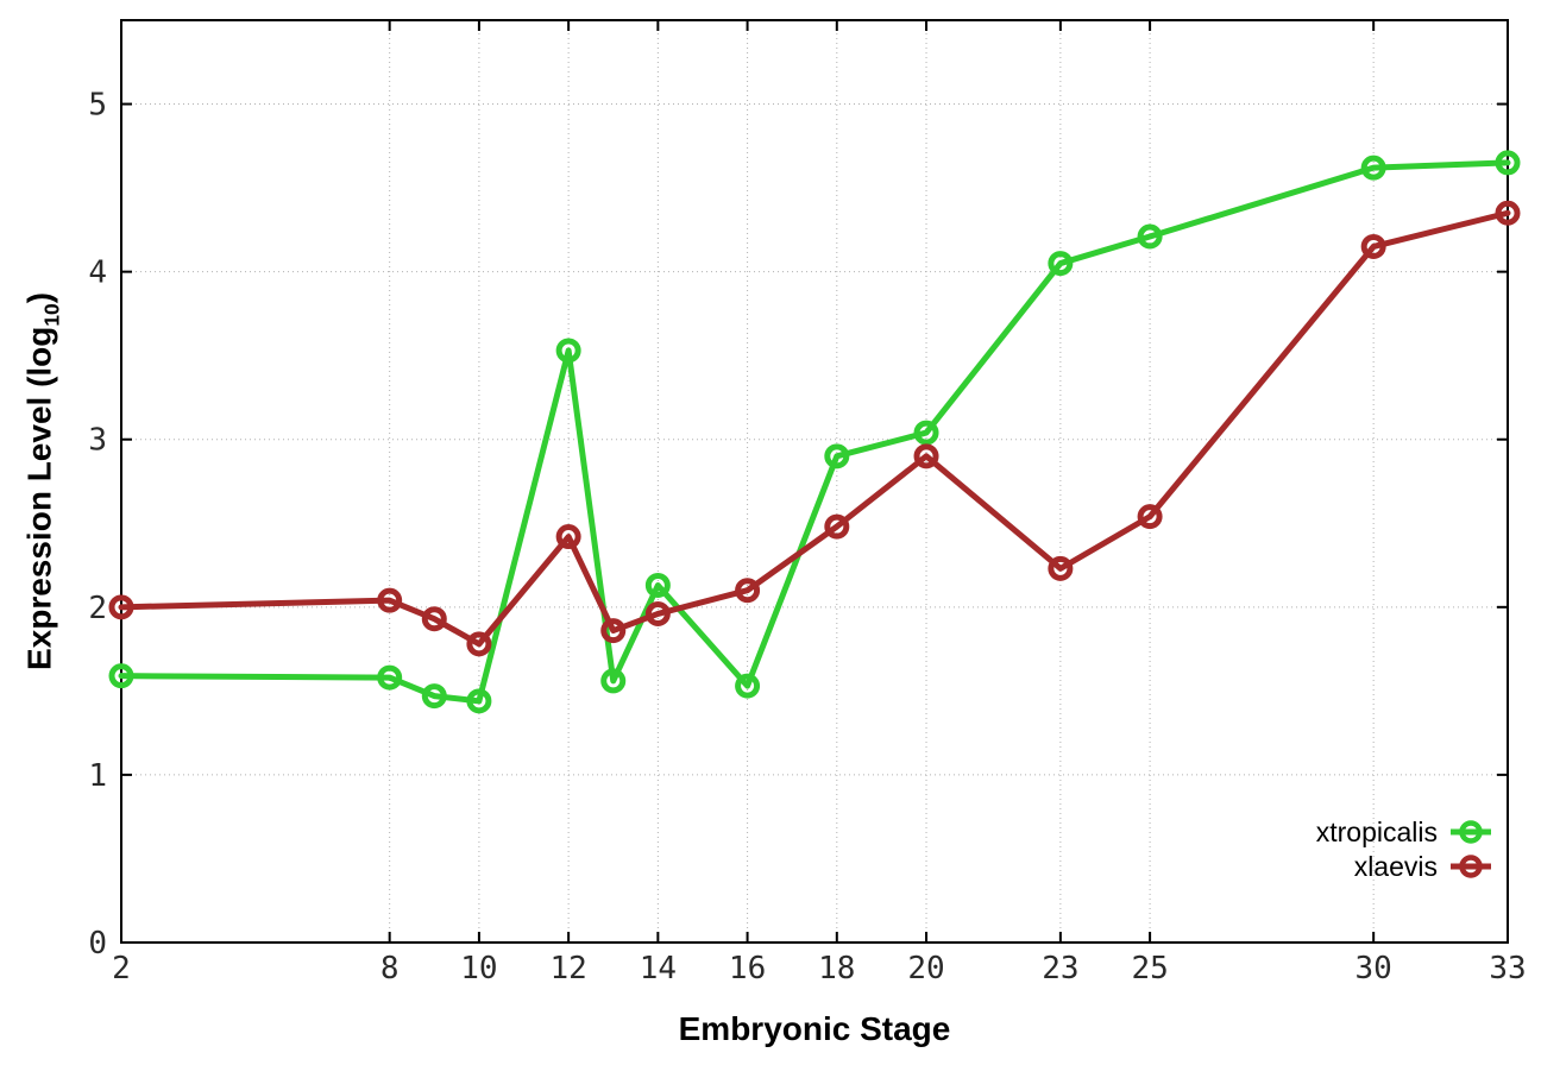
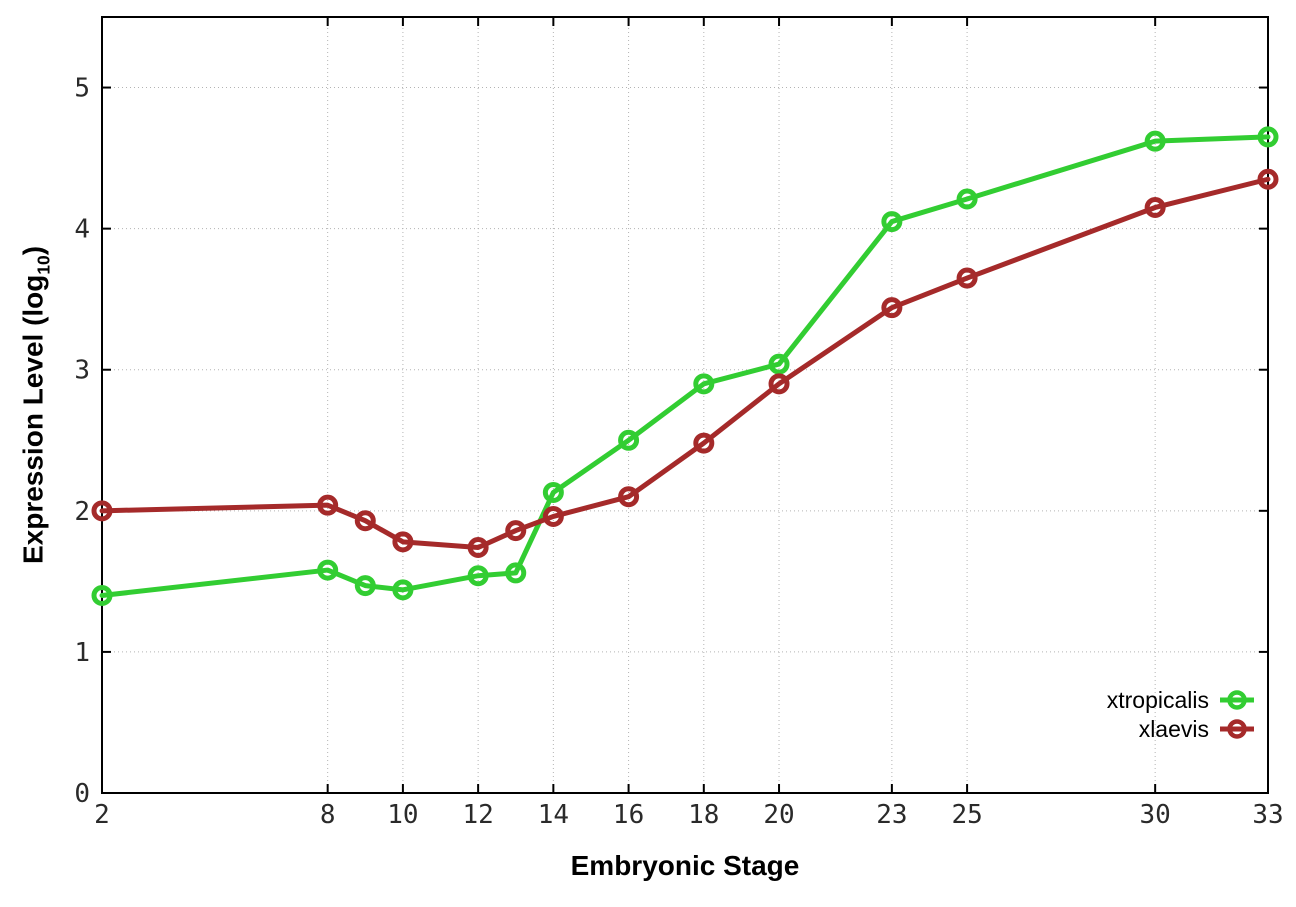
xtropicalis/2: 1.59 -> 1.40
xtropicalis/12: 3.53 -> 1.54
xlaevis/12: 2.42 -> 1.74
xtropicalis/16: 1.53 -> 2.50
xlaevis/23: 2.23 -> 3.44
xlaevis/25: 2.54 -> 3.65
